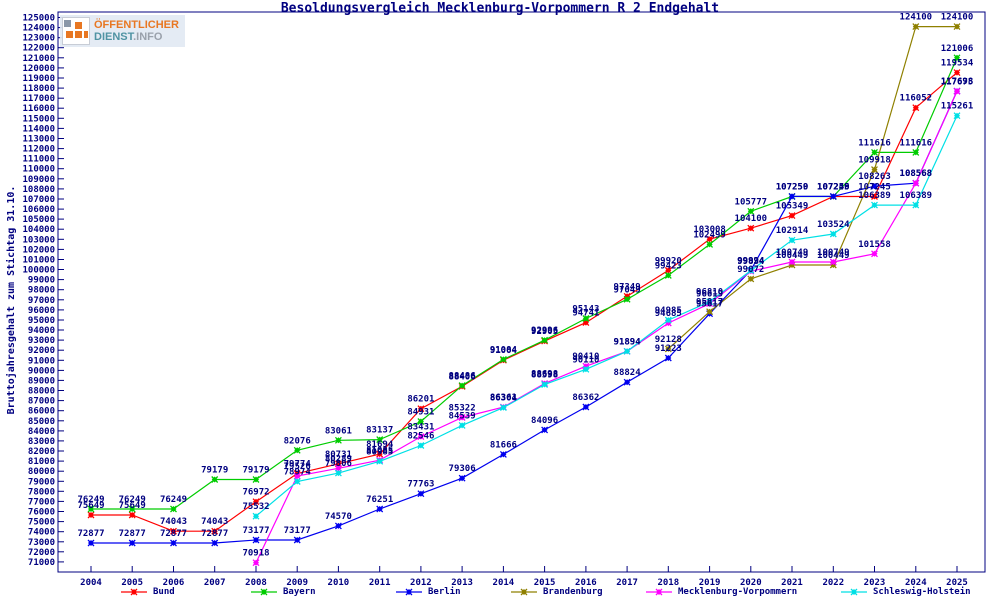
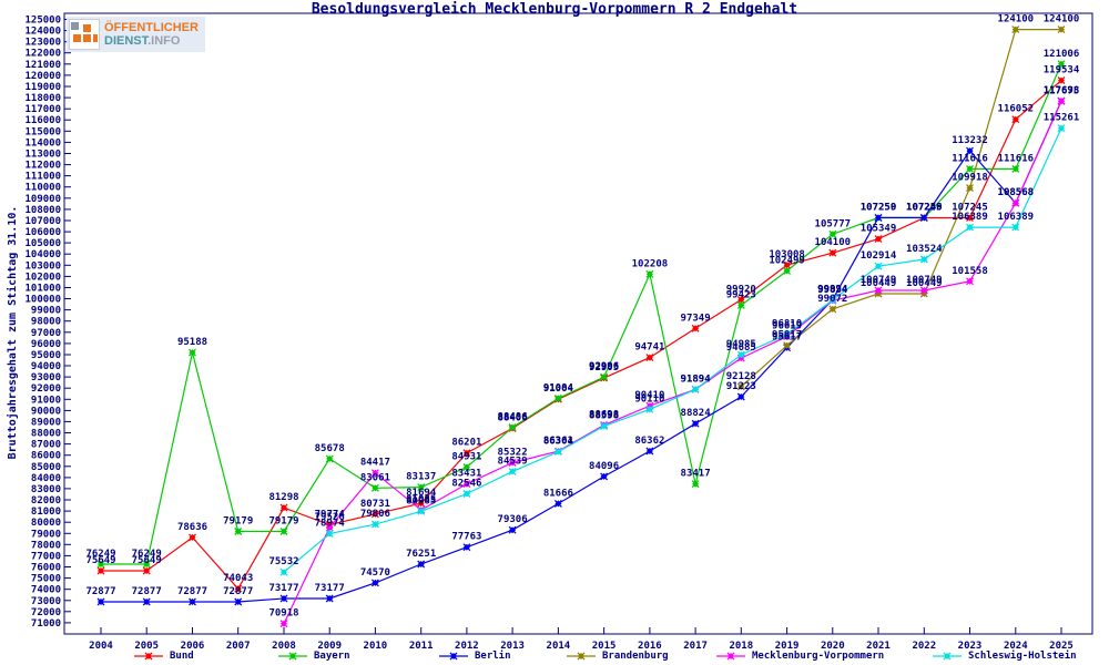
Bund/2006: 74043 -> 78636
Bayern/2006: 76249 -> 95188
Bund/2008: 76972 -> 81298
Bayern/2009: 82076 -> 85678
Mecklenburg-Vorpommern/2010: 80289 -> 84417
Bayern/2016: 95143 -> 102208
Bayern/2017: 97049 -> 83417
Berlin/2023: 108263 -> 113232
